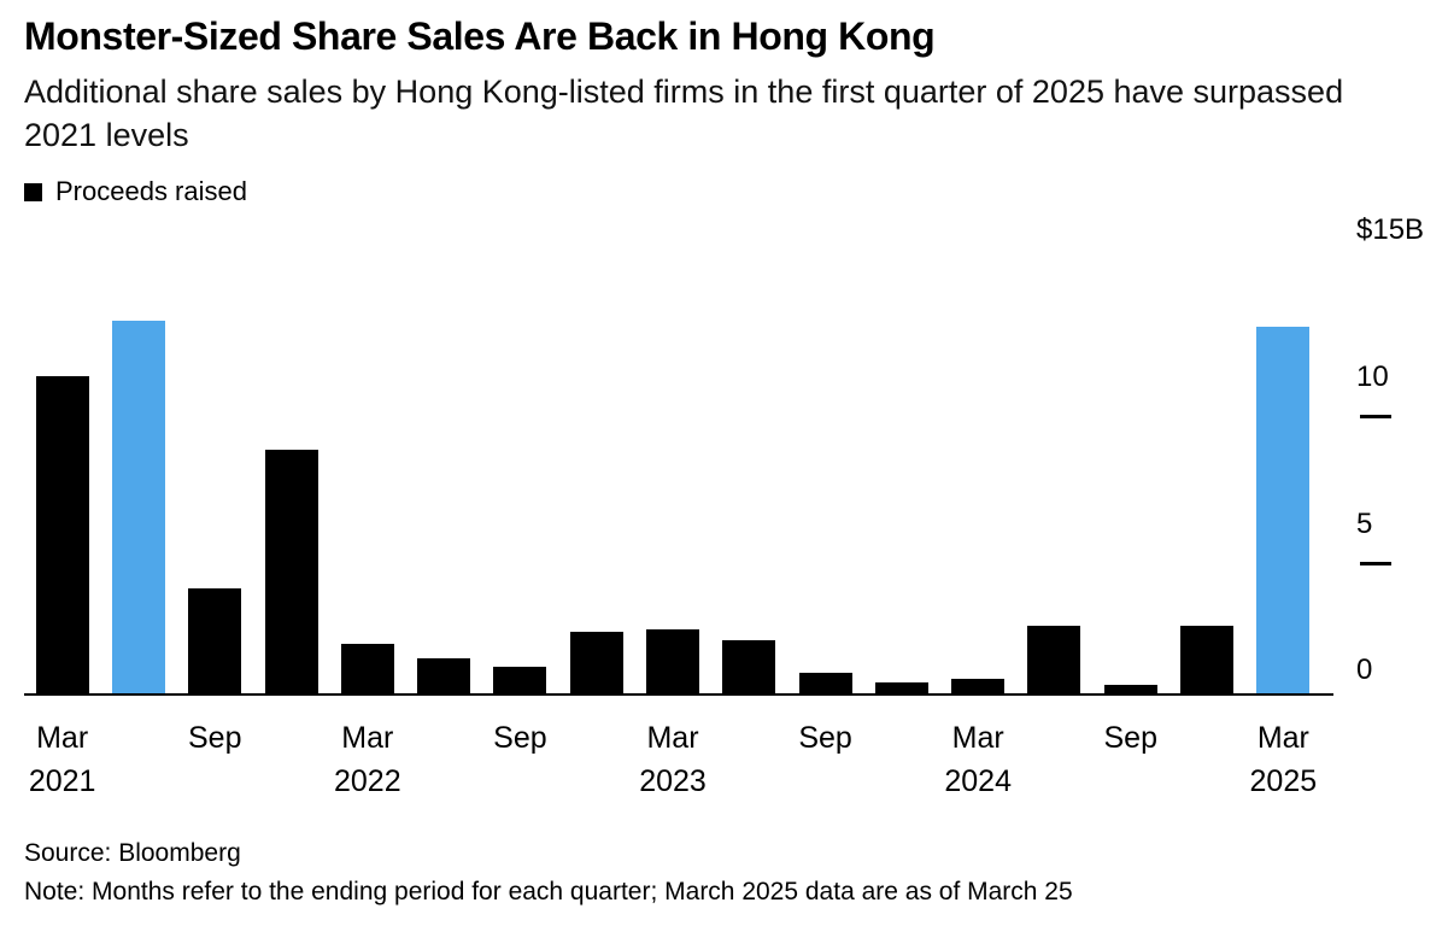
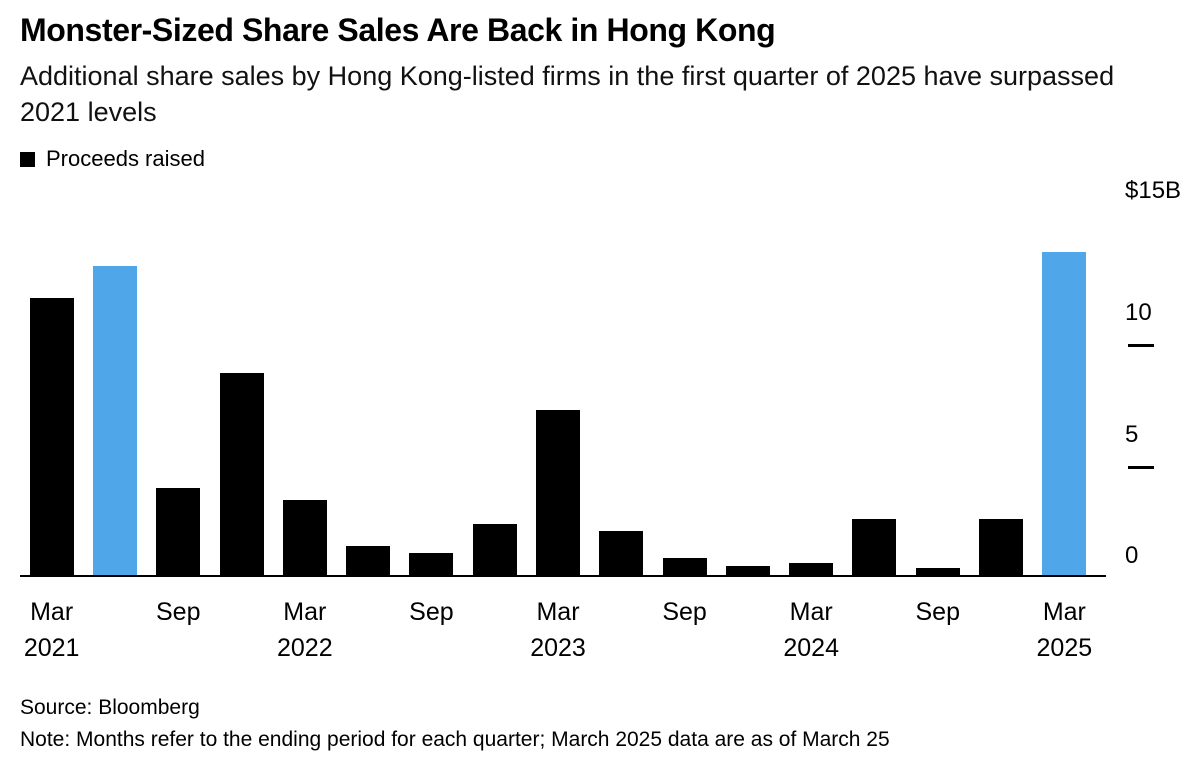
Mar 2021: $10.8B -> $11.4B
Mar 2022: $1.7B -> $3.1B
Mar 2023: $2.2B -> $6.8B
Mar 2025: $12.5B -> $13.3B
